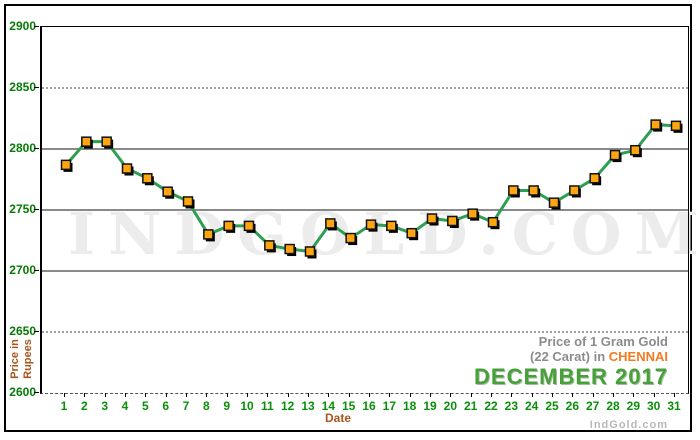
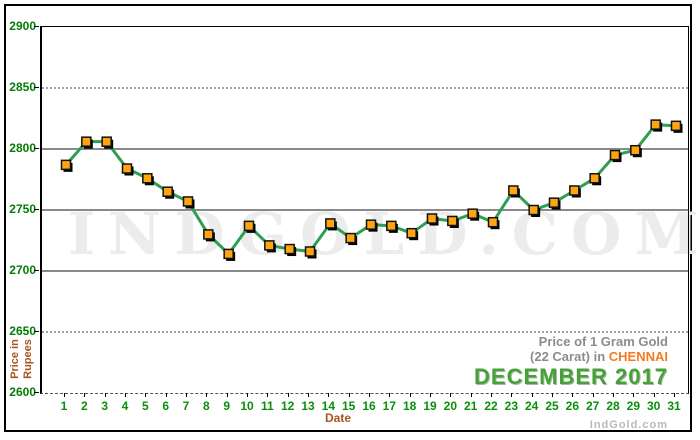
9: 2737 -> 2714
24: 2766 -> 2750
